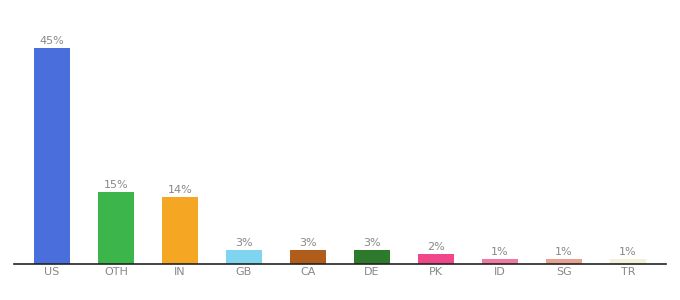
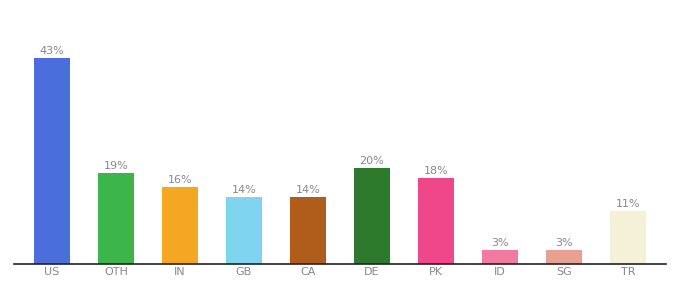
US: 45% -> 43%
OTH: 15% -> 19%
IN: 14% -> 16%
GB: 3% -> 14%
CA: 3% -> 14%
DE: 3% -> 20%
PK: 2% -> 18%
ID: 1% -> 3%
SG: 1% -> 3%
TR: 1% -> 11%
